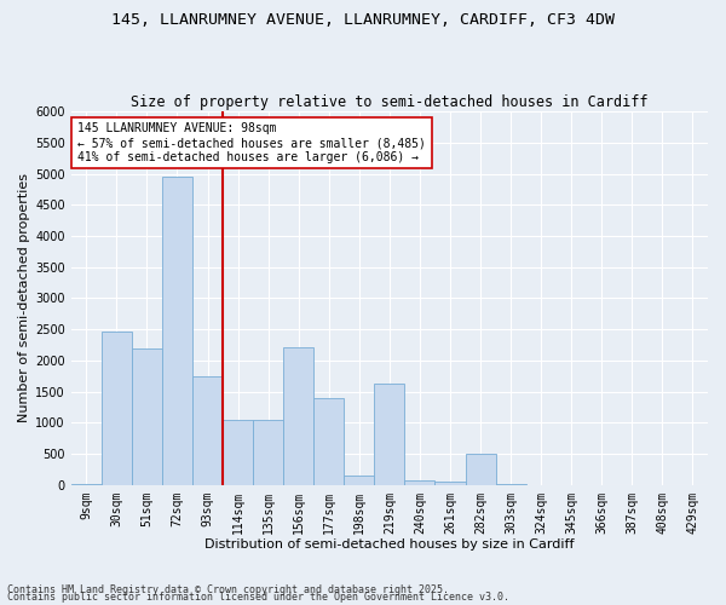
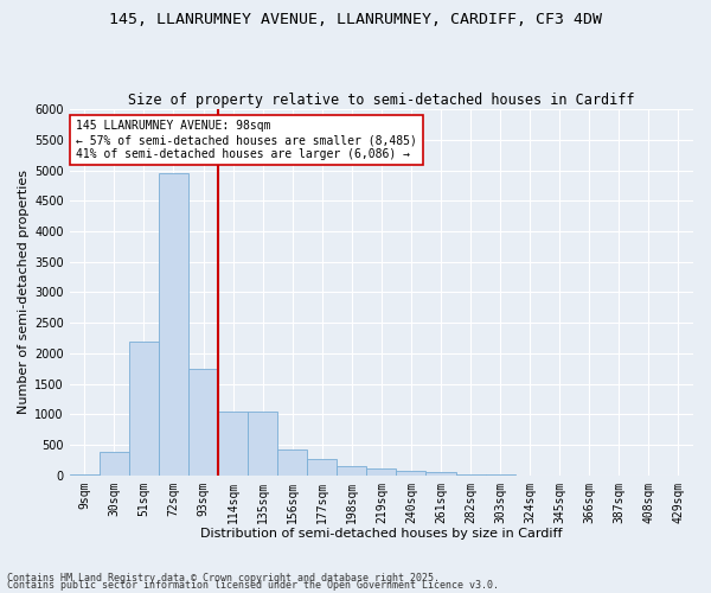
30sqm: 2460 -> 380
156sqm: 2220 -> 430
177sqm: 1400 -> 270
219sqm: 1620 -> 110
282sqm: 500 -> 20
